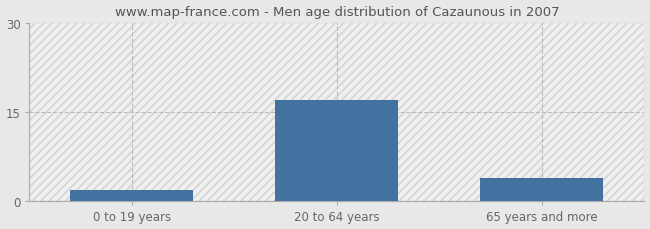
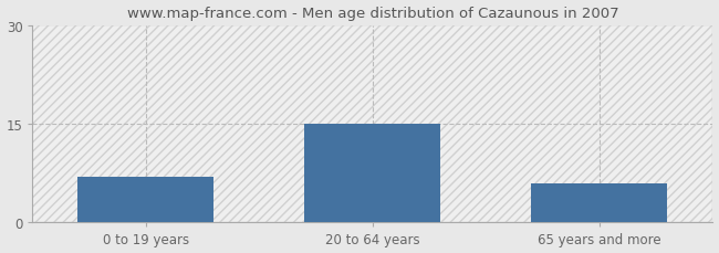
0 to 19 years: 2 -> 7
20 to 64 years: 17 -> 15
65 years and more: 4 -> 6
